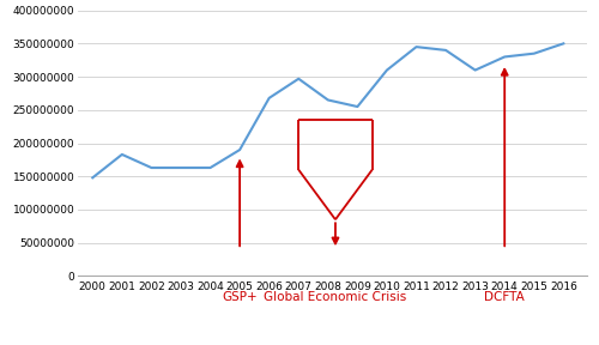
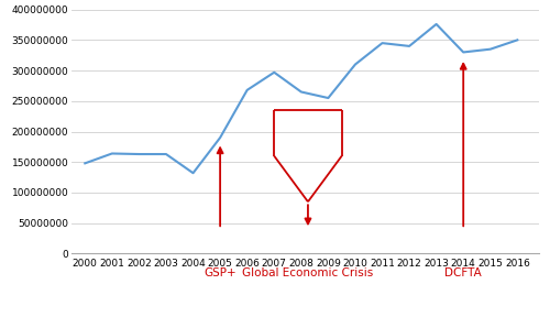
2001: 183000000 -> 164000000
2004: 163000000 -> 132000000
2013: 310000000 -> 376000000
